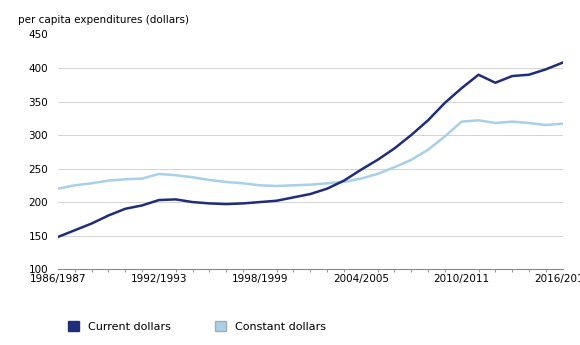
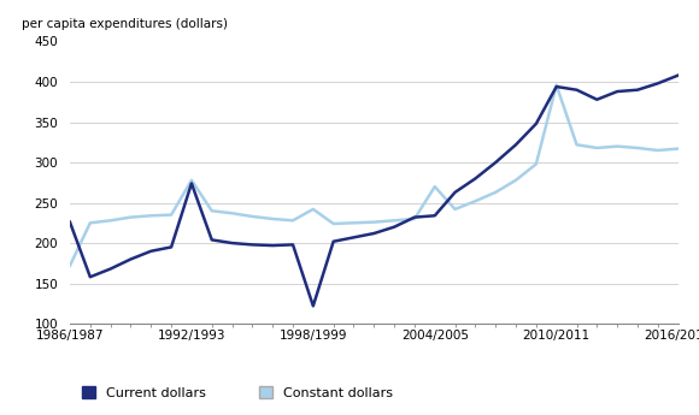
Current dollars/1986/1987: 148 -> 226
Constant dollars/1986/1987: 220 -> 172
Current dollars/1992/1993: 203 -> 274
Constant dollars/1992/1993: 242 -> 278
Current dollars/1998/1999: 200 -> 122
Constant dollars/1998/1999: 225 -> 242
Current dollars/2004/2005: 248 -> 234
Constant dollars/2004/2005: 235 -> 270
Current dollars/2010/2011: 370 -> 394
Constant dollars/2010/2011: 320 -> 396
